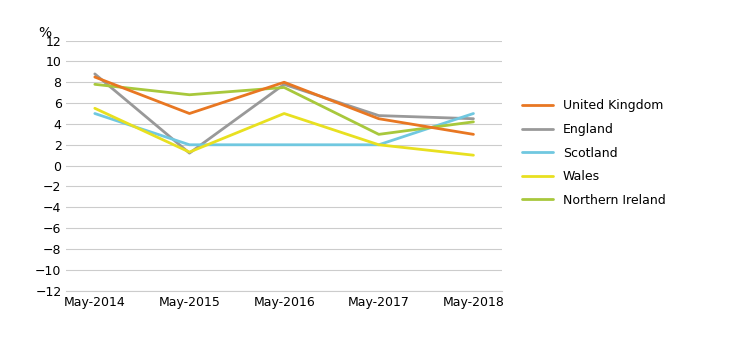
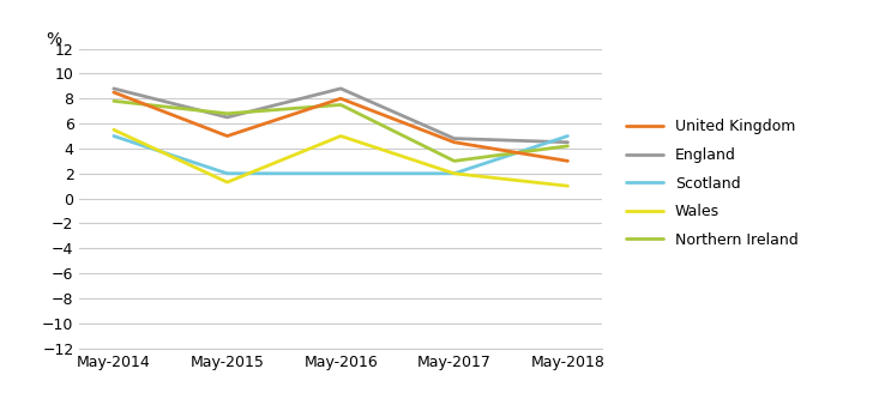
England/May-2015: 1.2 -> 6.5
England/May-2016: 7.8 -> 8.8
